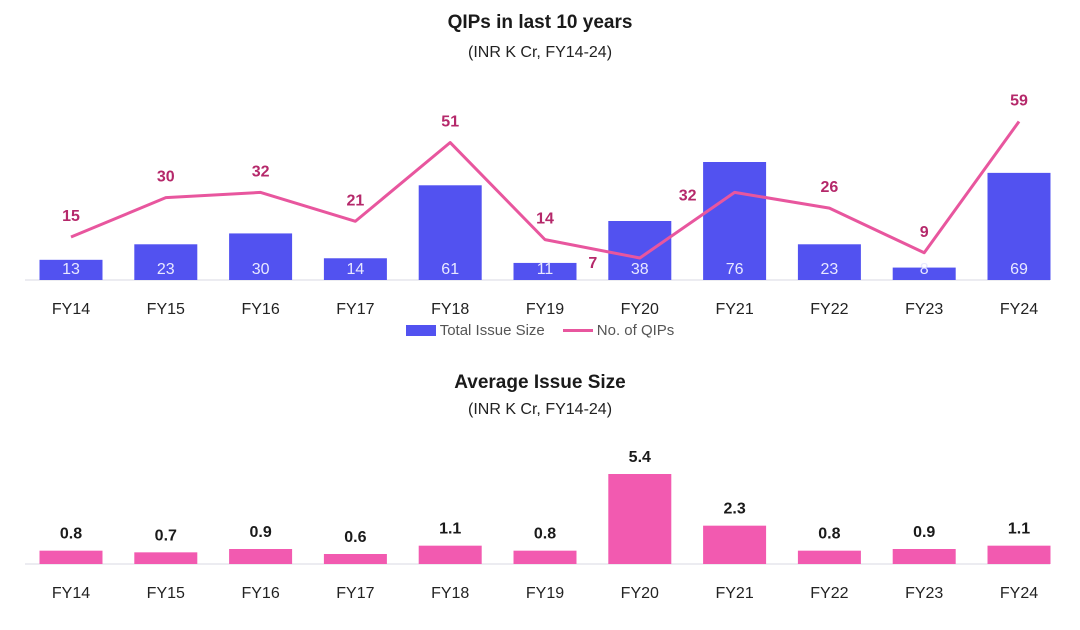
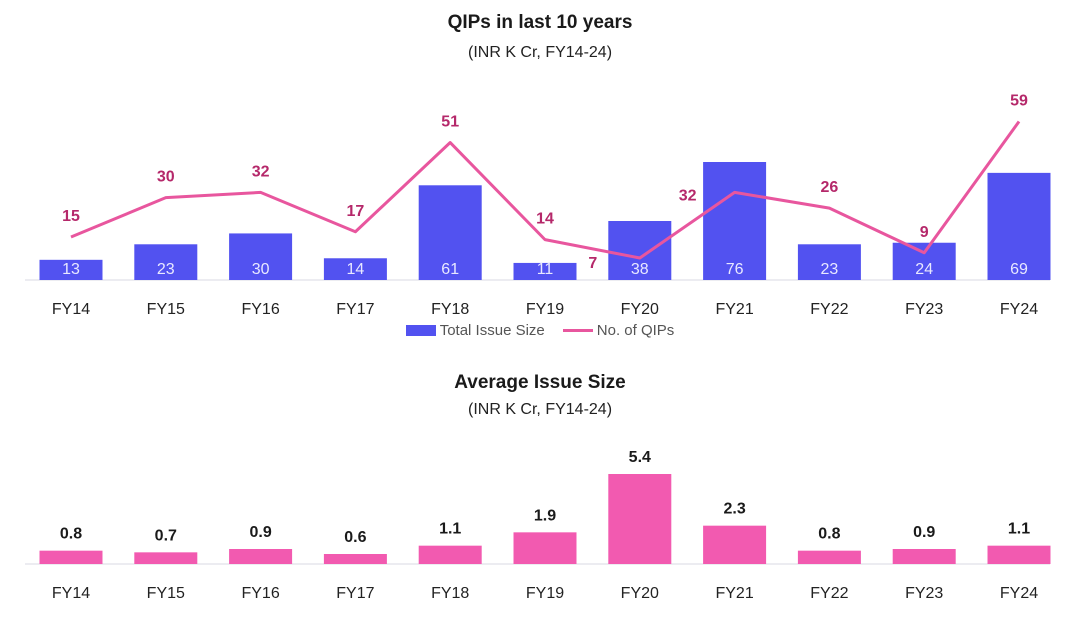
QIPs in last 10 years/No. of QIPs/FY17: 21 -> 17
QIPs in last 10 years/Total Issue Size/FY23: 8 -> 24
Average Issue Size/FY19: 0.8 -> 1.9
